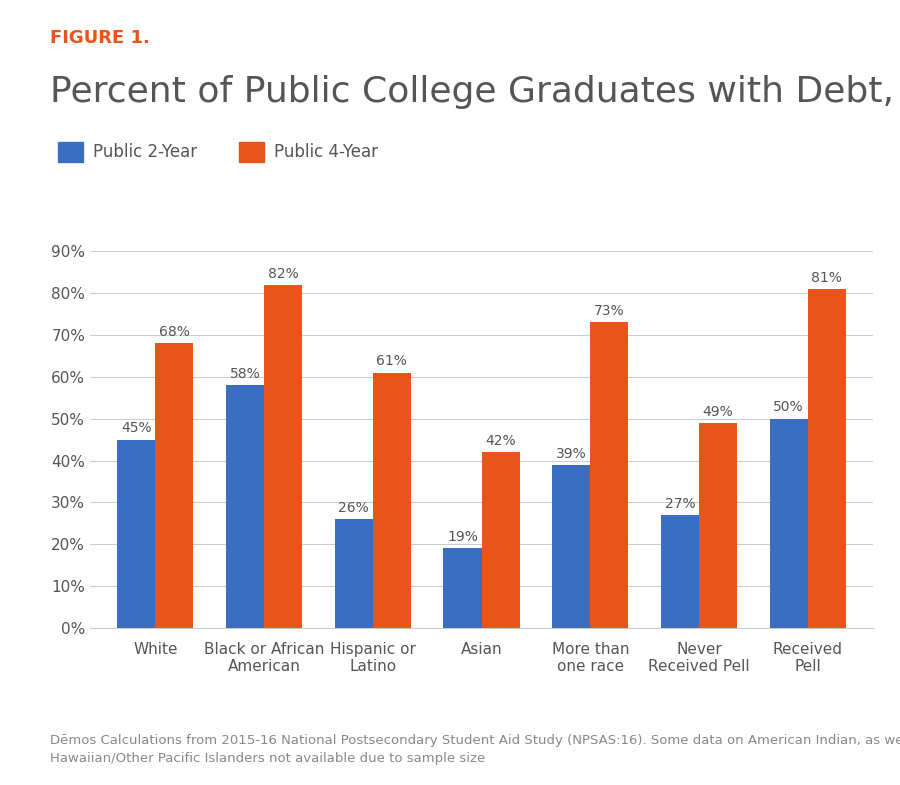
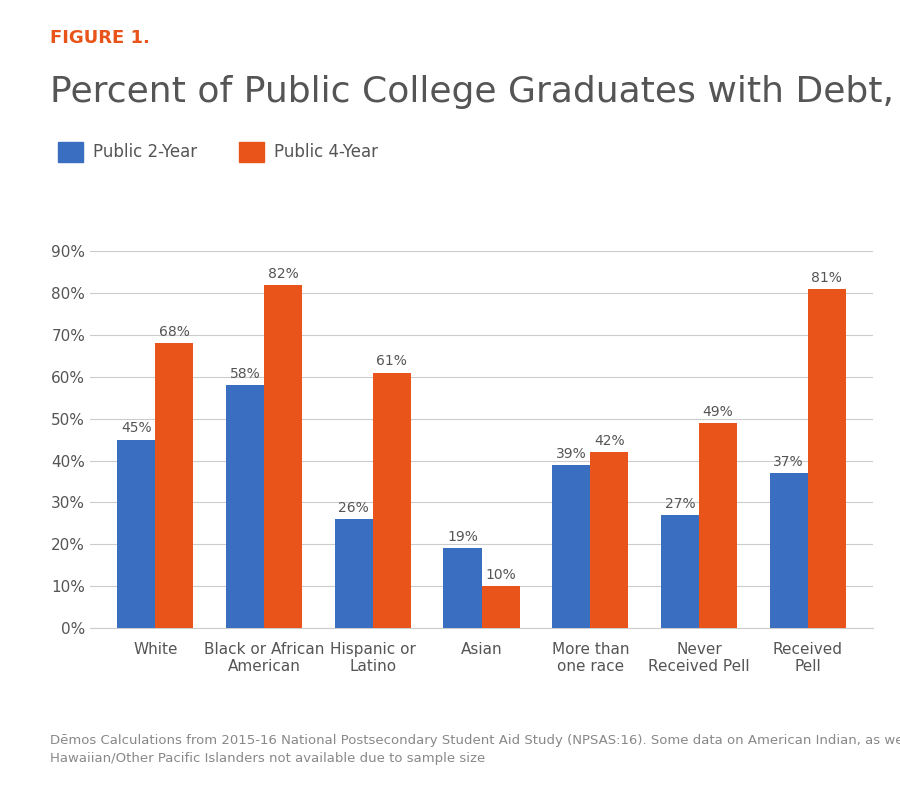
Public 4-Year/Asian: 42% -> 10%
Public 4-Year/More than one race: 73% -> 42%
Public 2-Year/Received Pell: 50% -> 37%
